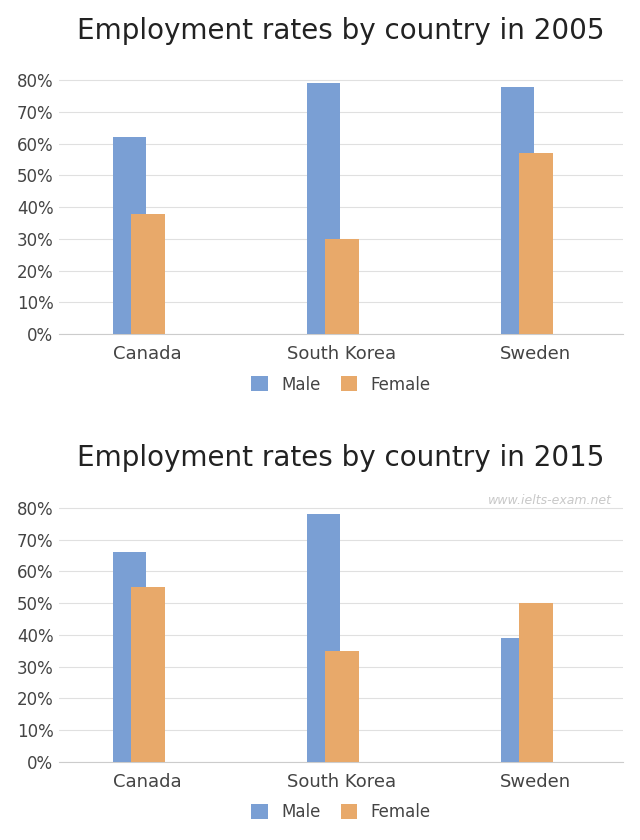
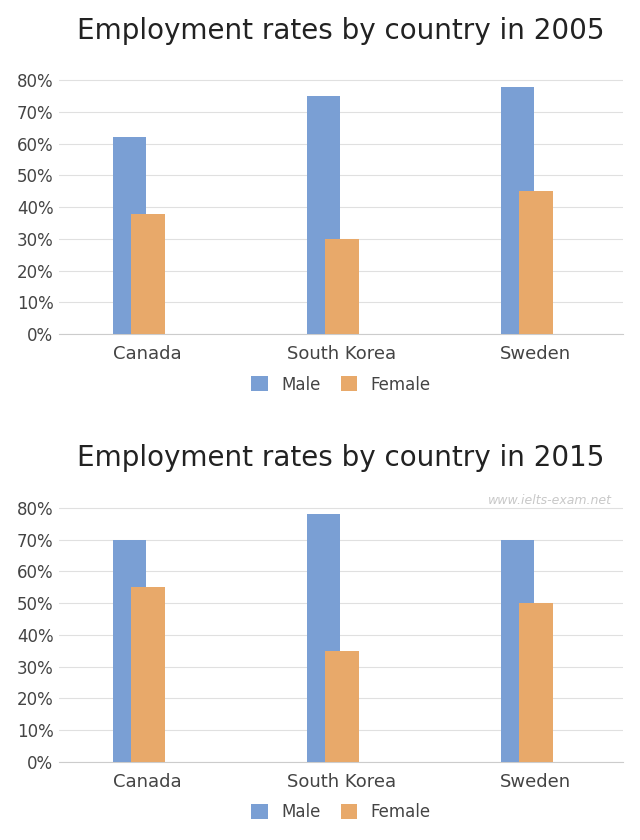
Employment rates by country in 2005/Male/South Korea: 79% -> 75%
Employment rates by country in 2005/Female/Sweden: 57% -> 45%
Employment rates by country in 2015/Male/Canada: 66% -> 70%
Employment rates by country in 2015/Male/Sweden: 39% -> 70%
